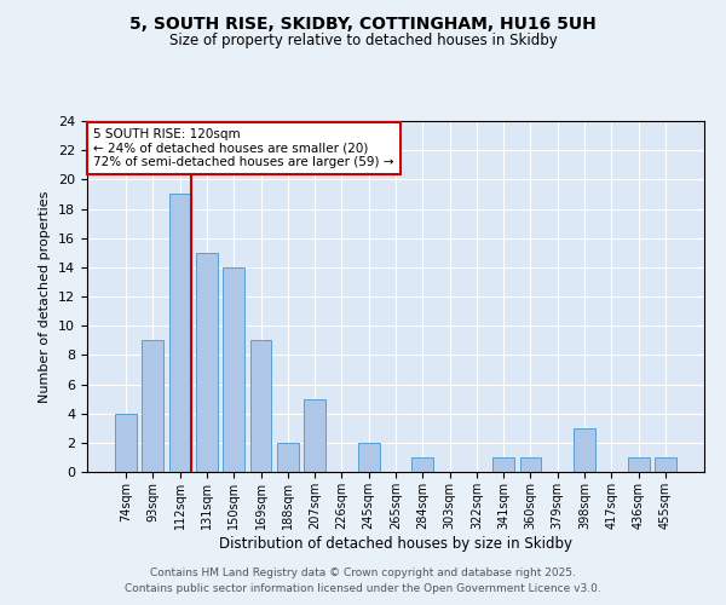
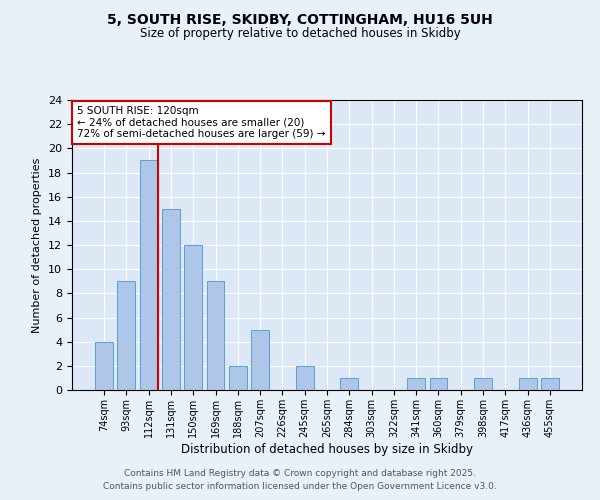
150sqm: 14 -> 12
398sqm: 3 -> 1
